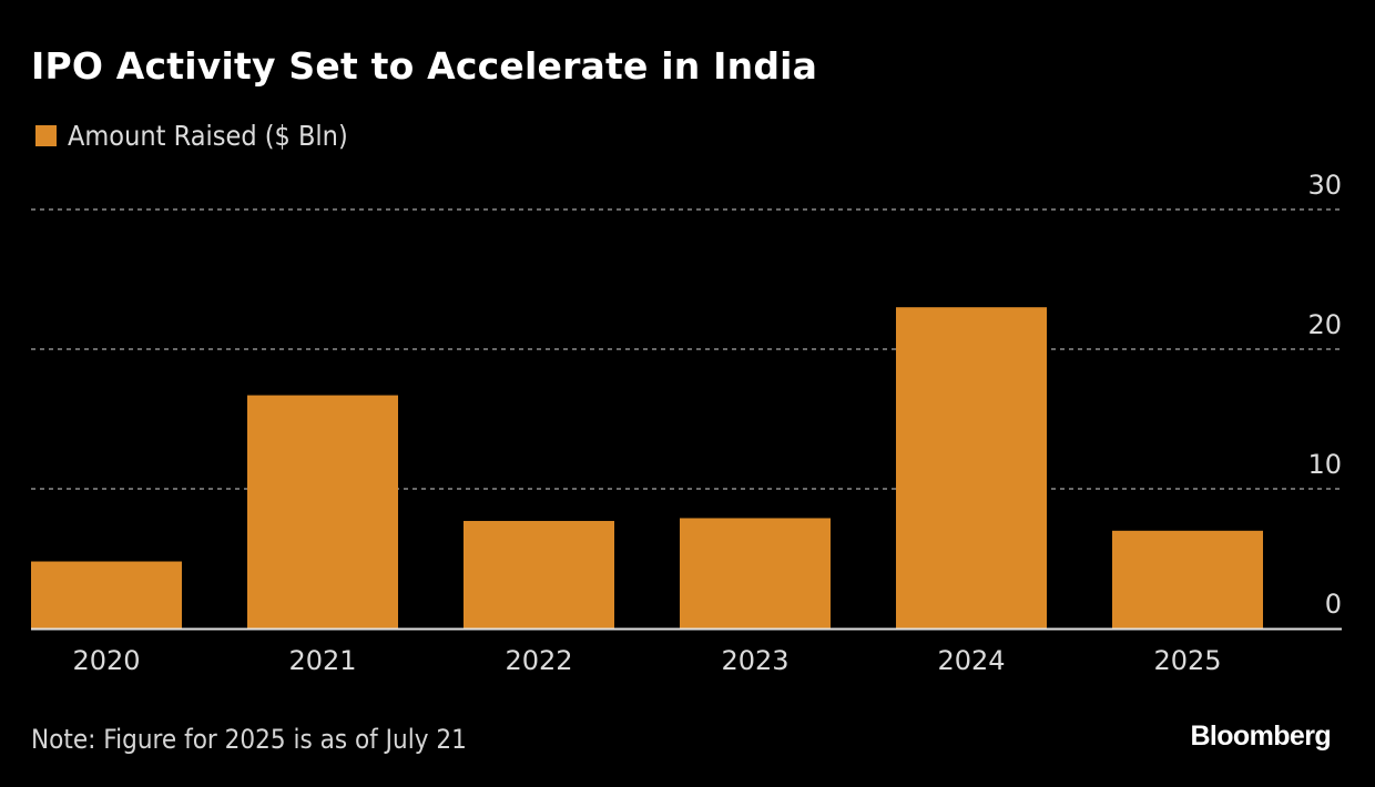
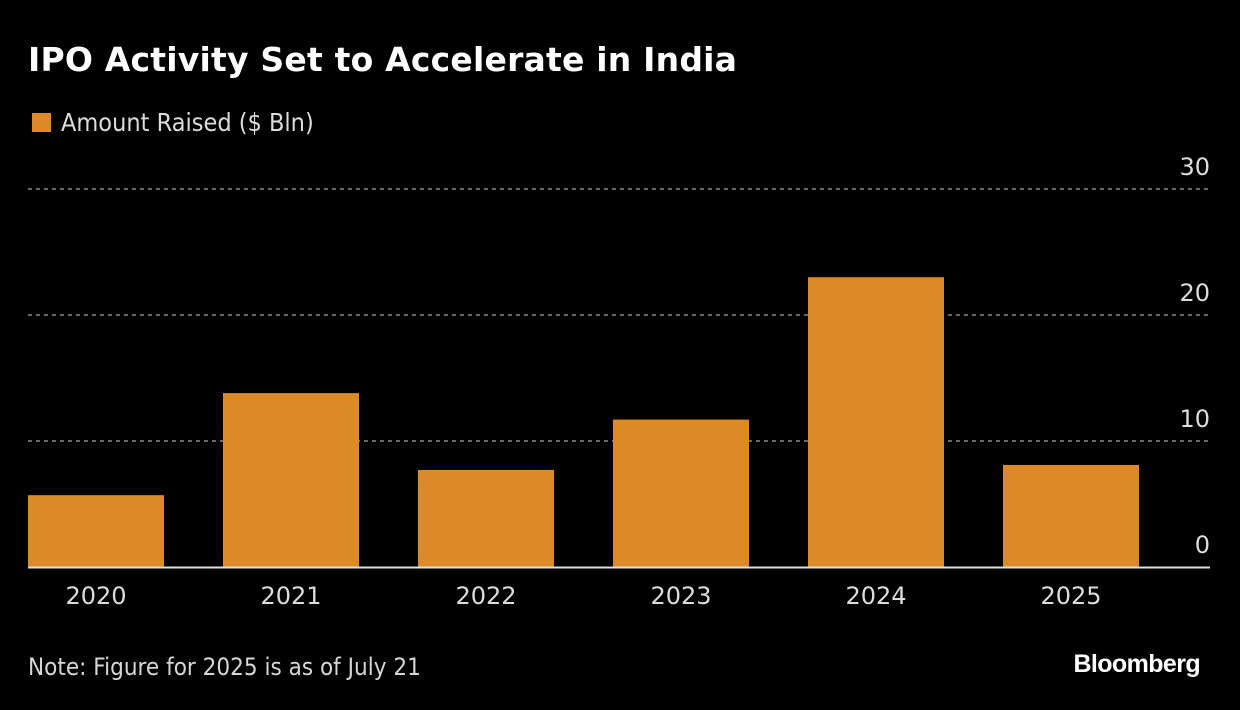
2020: 4.8 -> 5.7
2021: 16.7 -> 13.8
2023: 7.9 -> 11.7
2025: 7.0 -> 8.1
